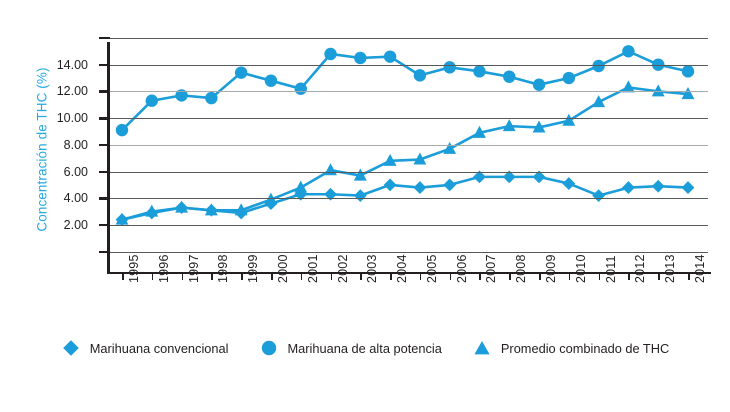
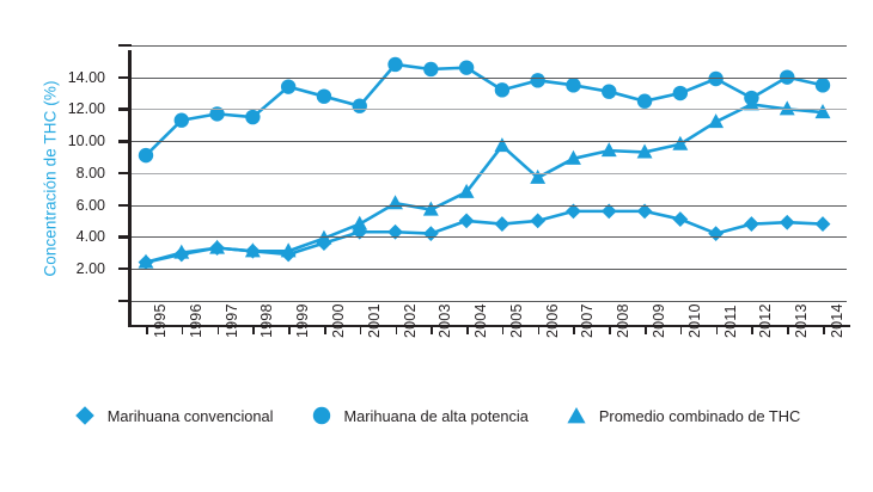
Promedio combinado de THC/2005: 6.9 -> 9.7
Marihuana de alta potencia/2012: 15.0 -> 12.7
